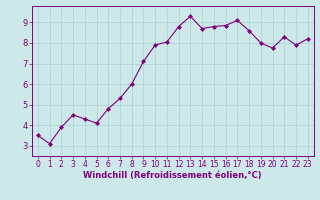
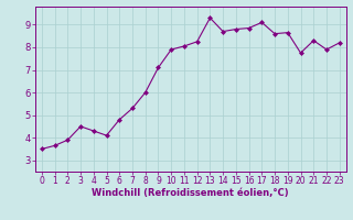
1: 3.10 -> 3.65
12: 8.80 -> 8.25
19: 8.00 -> 8.65
